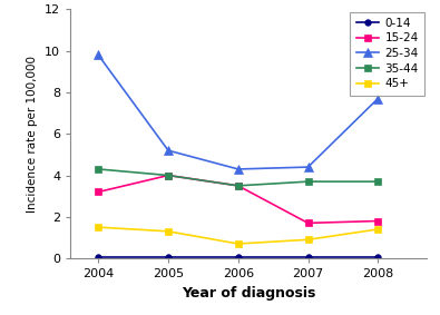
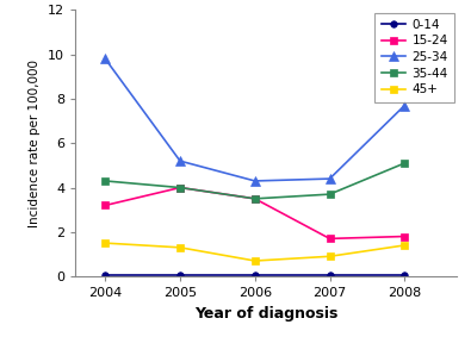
35-44/2008: 3.7 -> 5.1
